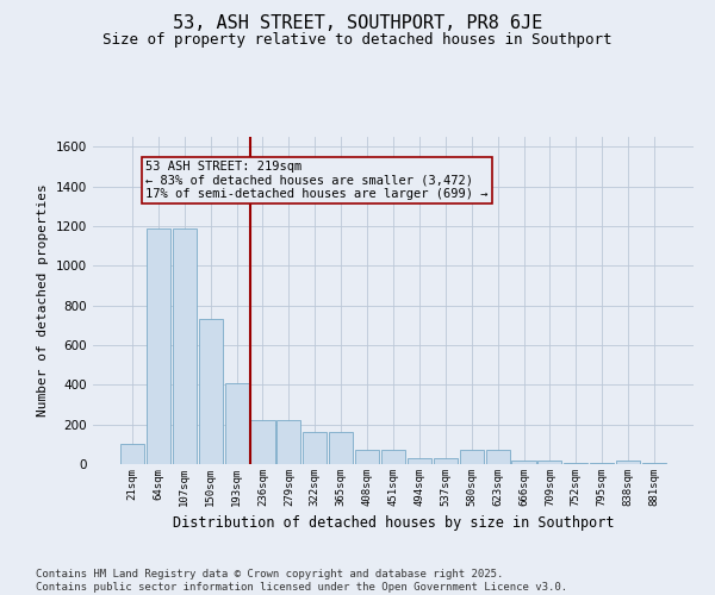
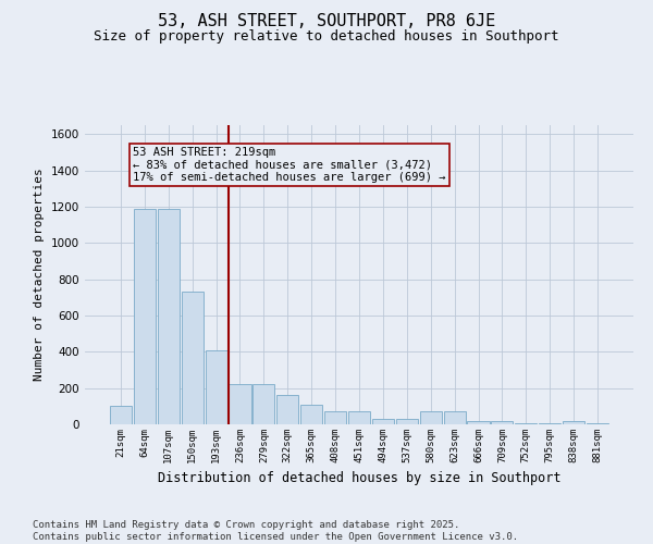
365sqm: 160 -> 110
